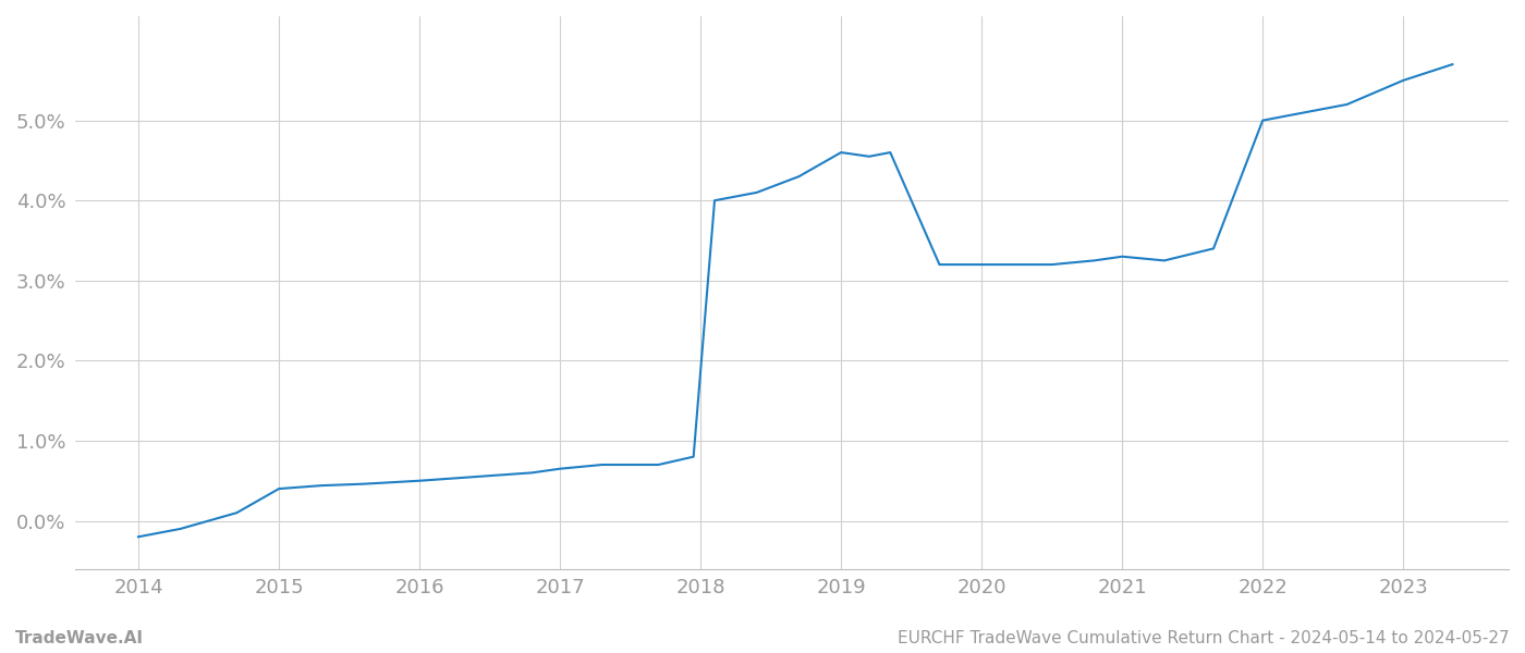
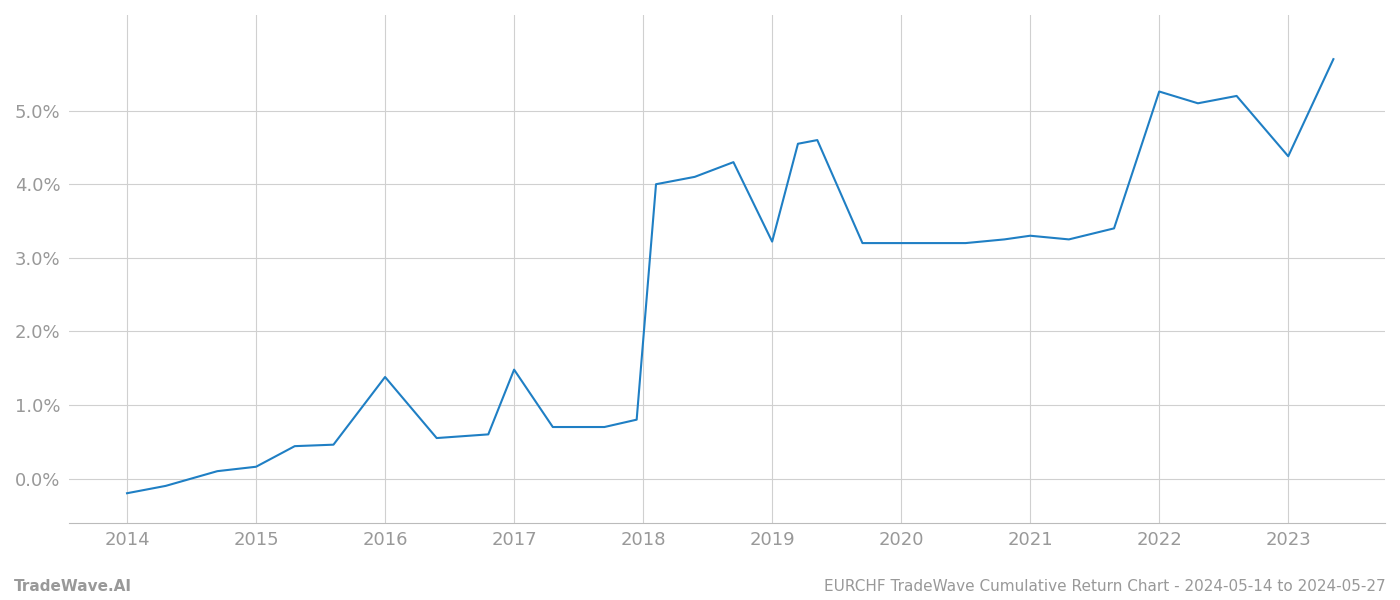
2015: 0.40% -> 0.16%
2016: 0.50% -> 1.38%
2017: 0.65% -> 1.48%
2019: 4.60% -> 3.22%
2022: 5.00% -> 5.26%
2023: 5.50% -> 4.38%
